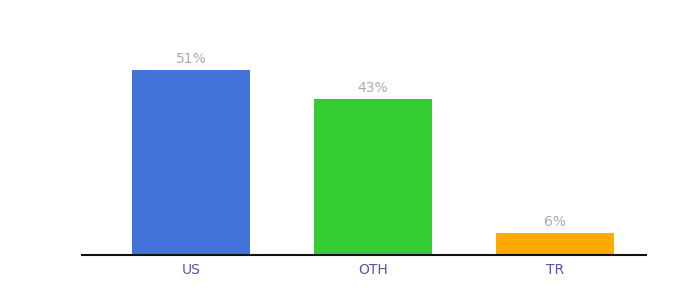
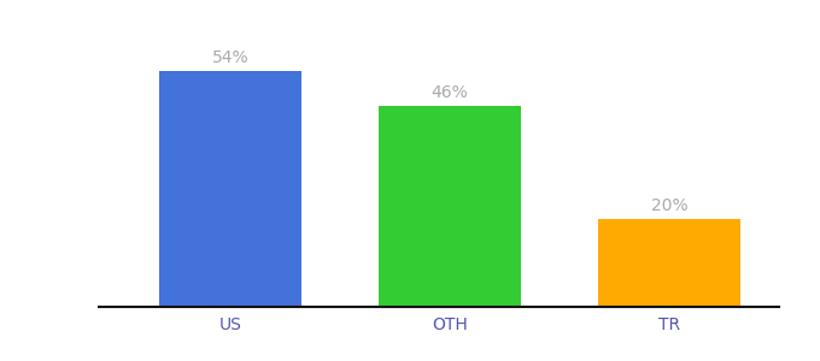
US: 51% -> 54%
OTH: 43% -> 46%
TR: 6% -> 20%
